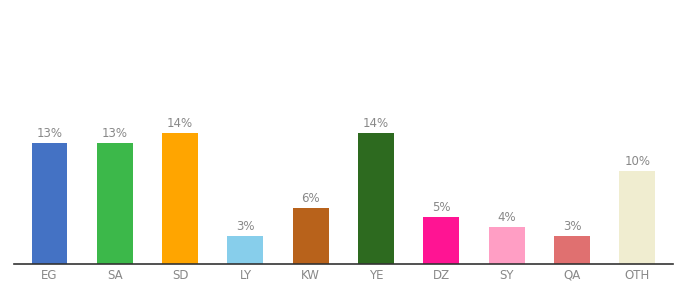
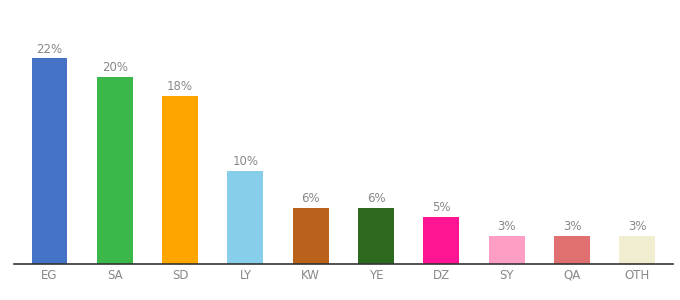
EG: 13% -> 22%
SA: 13% -> 20%
SD: 14% -> 18%
LY: 3% -> 10%
YE: 14% -> 6%
SY: 4% -> 3%
OTH: 10% -> 3%
